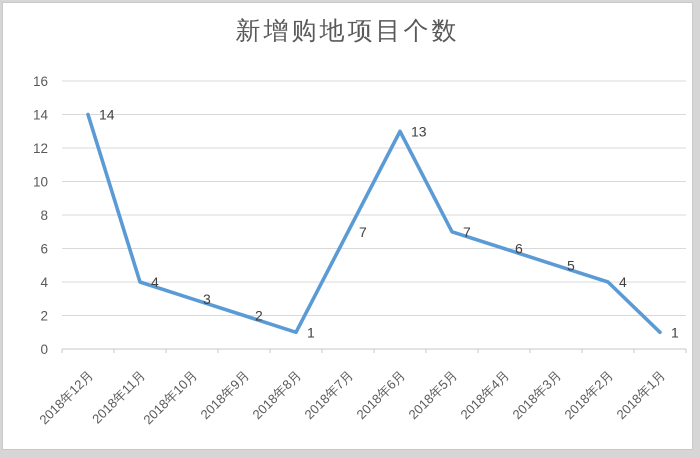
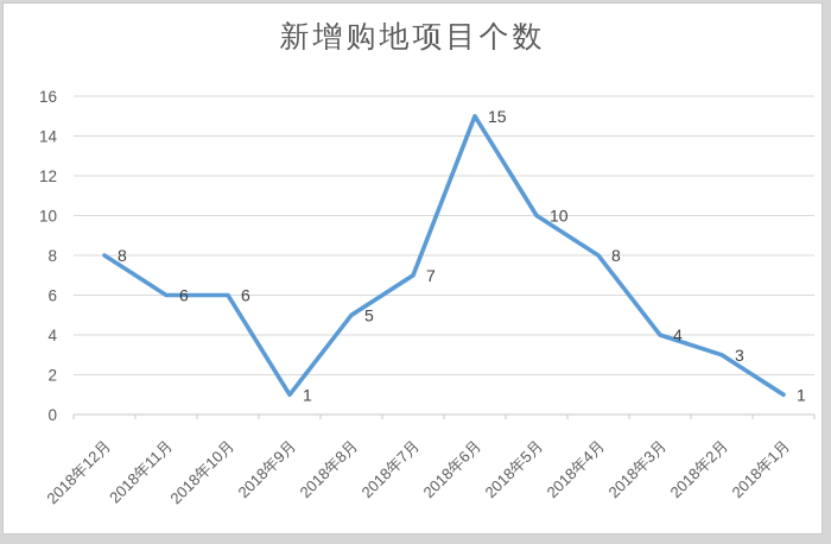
2018年12月: 14 -> 8
2018年11月: 4 -> 6
2018年10月: 3 -> 6
2018年9月: 2 -> 1
2018年8月: 1 -> 5
2018年6月: 13 -> 15
2018年5月: 7 -> 10
2018年4月: 6 -> 8
2018年3月: 5 -> 4
2018年2月: 4 -> 3
